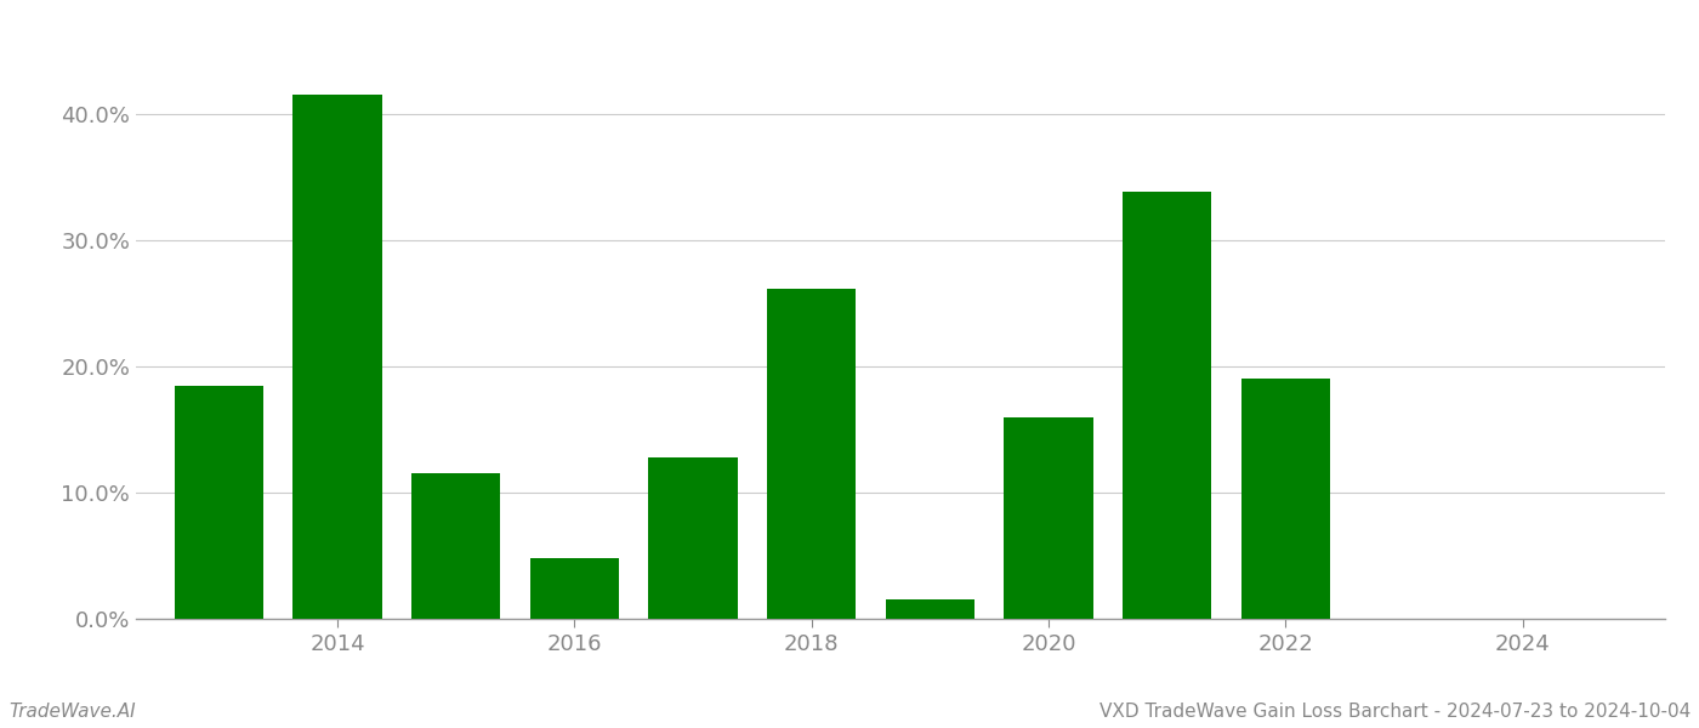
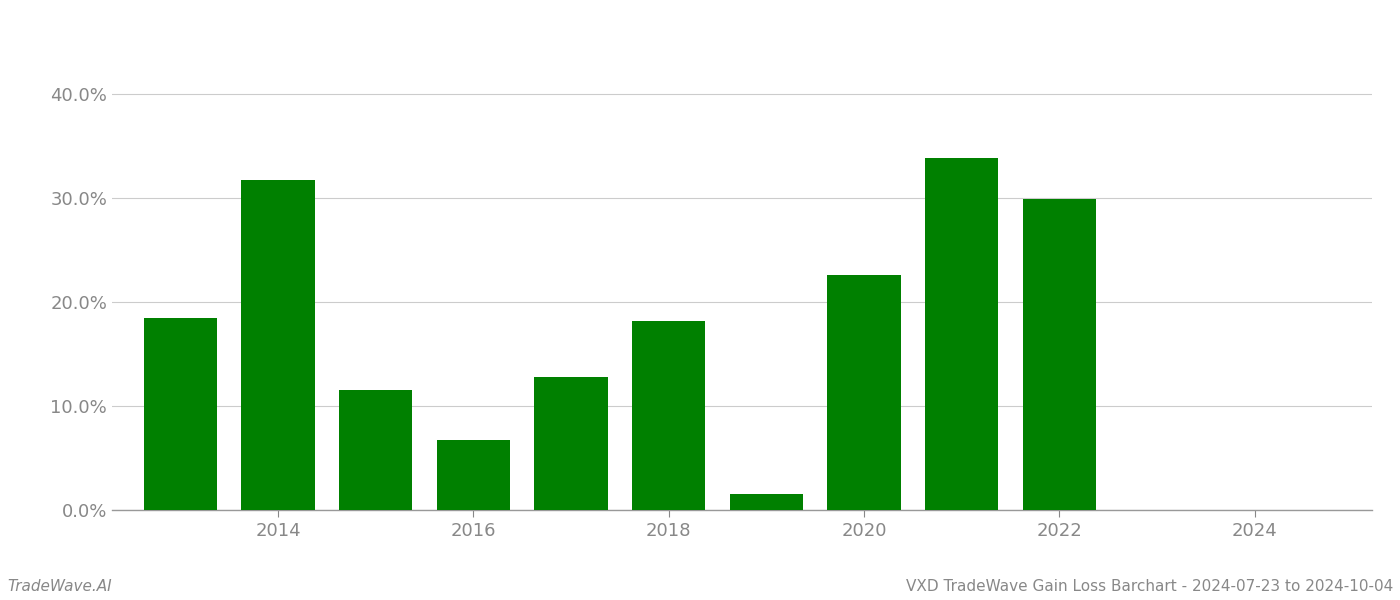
2014: 41.5% -> 31.7%
2016: 4.8% -> 6.7%
2018: 26.2% -> 18.2%
2020: 16.0% -> 22.6%
2022: 19.0% -> 29.9%
